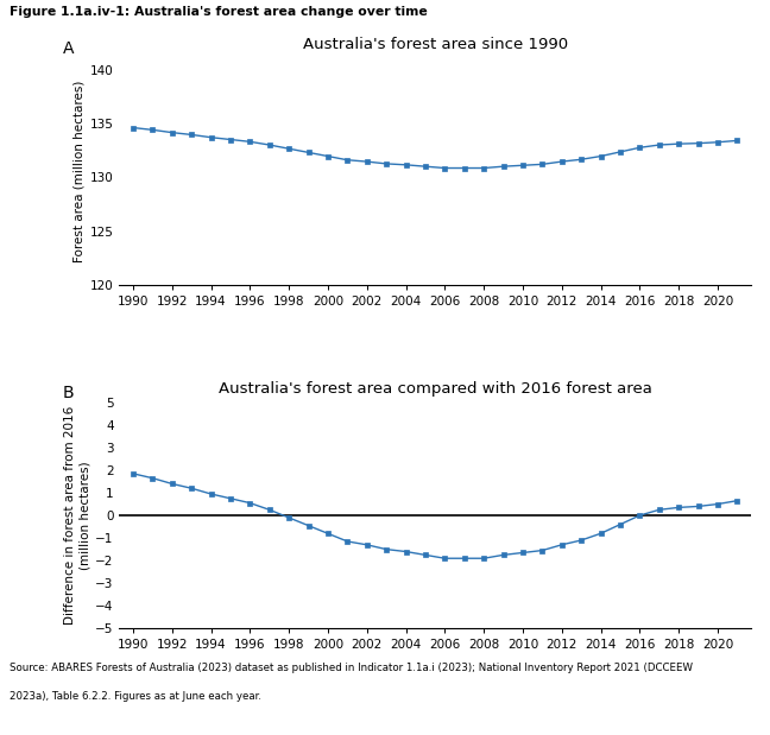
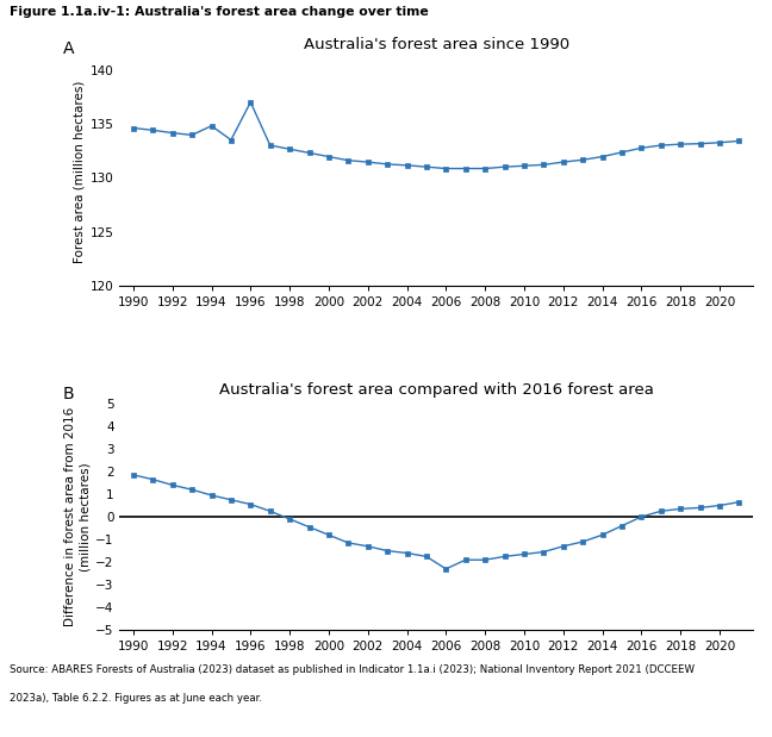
Australia's forest area since 1990/1994: 133.7 -> 134.8
Australia's forest area since 1990/1996: 133.3 -> 137.0
Australia's forest area compared with 2016 forest area/2006: -1.9 -> -2.3
